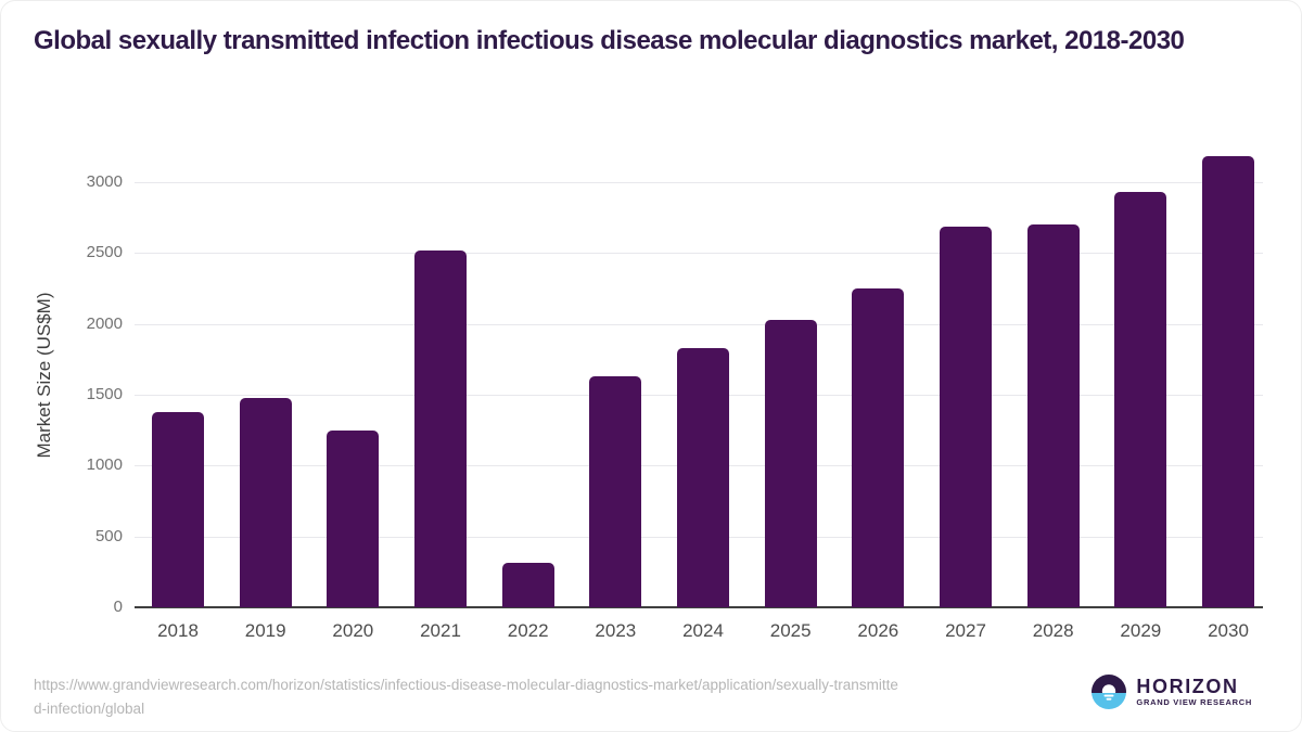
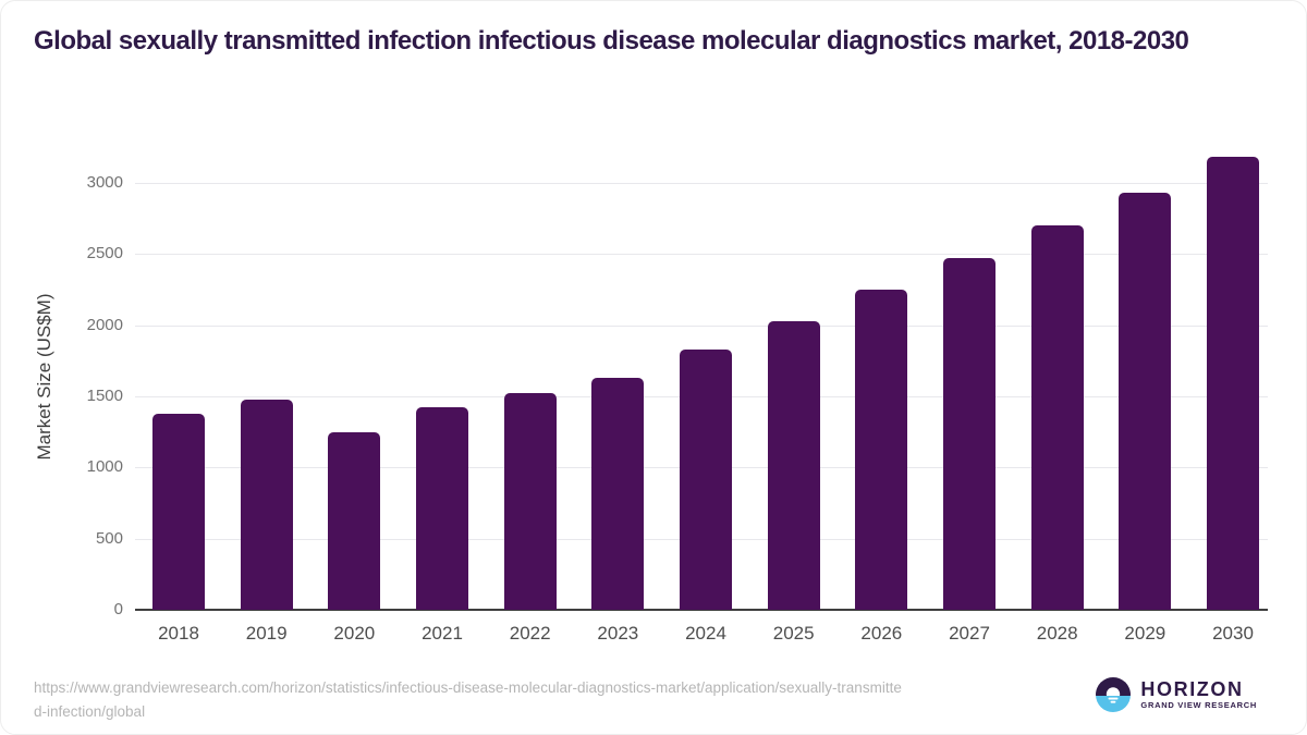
2021: 2520 -> 1420
2022: 310 -> 1520
2027: 2690 -> 2470
